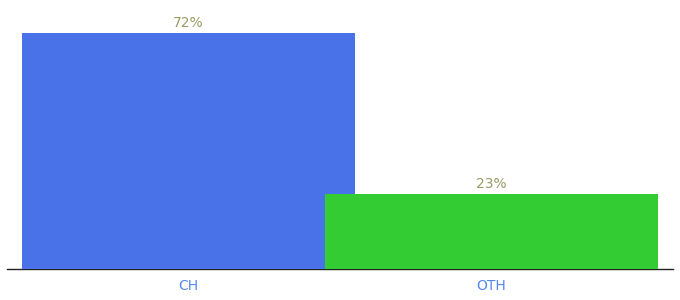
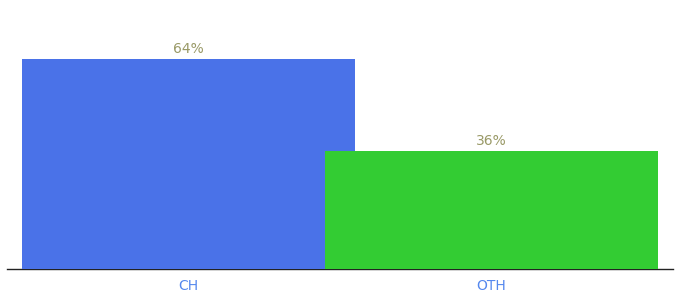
CH: 72% -> 64%
OTH: 23% -> 36%
